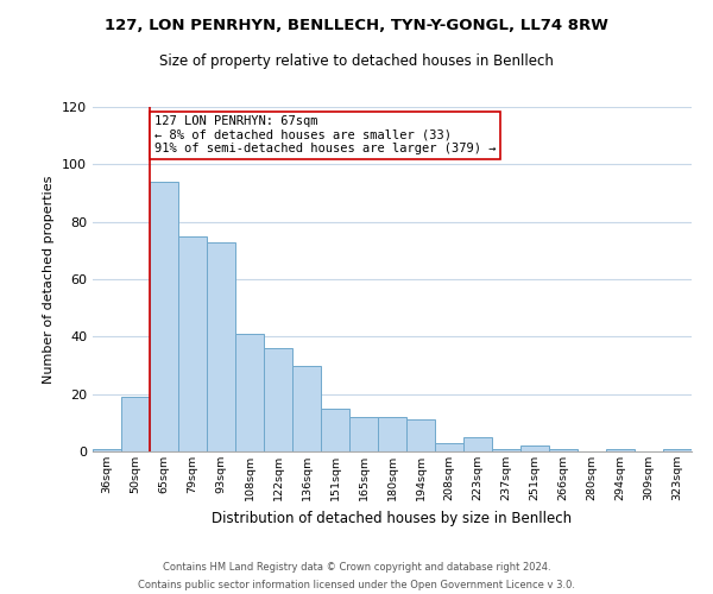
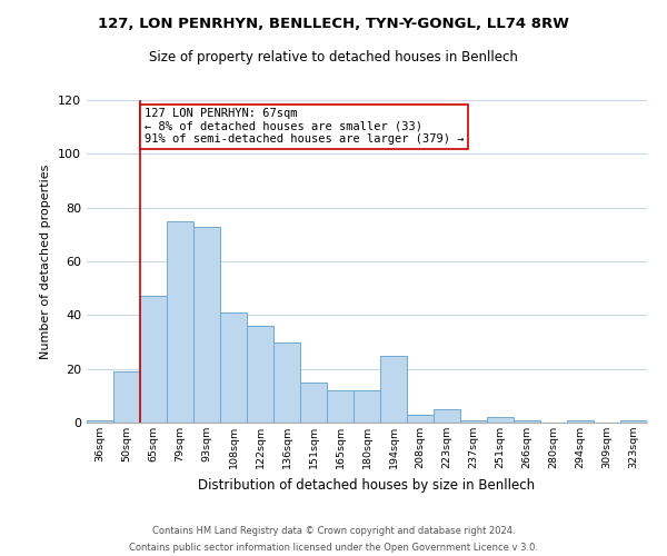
65sqm: 94 -> 47
194sqm: 11 -> 25
